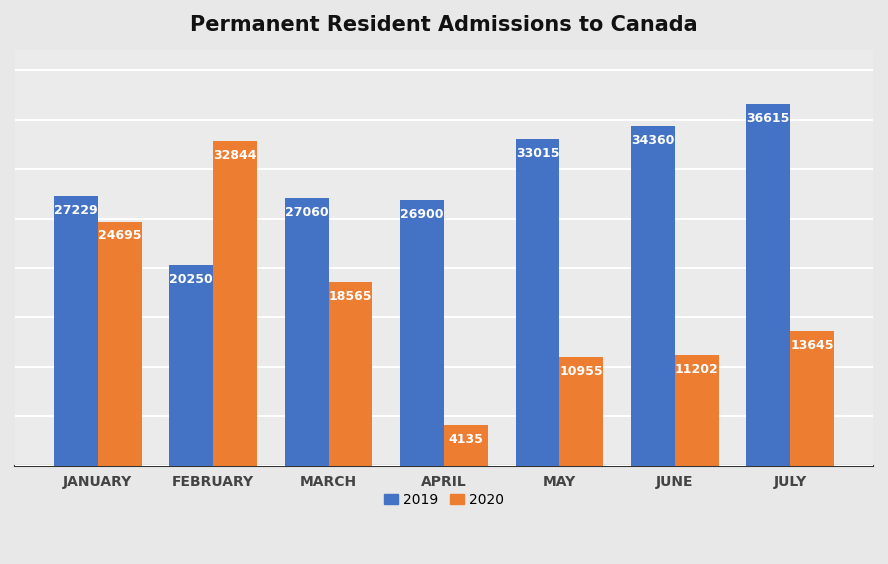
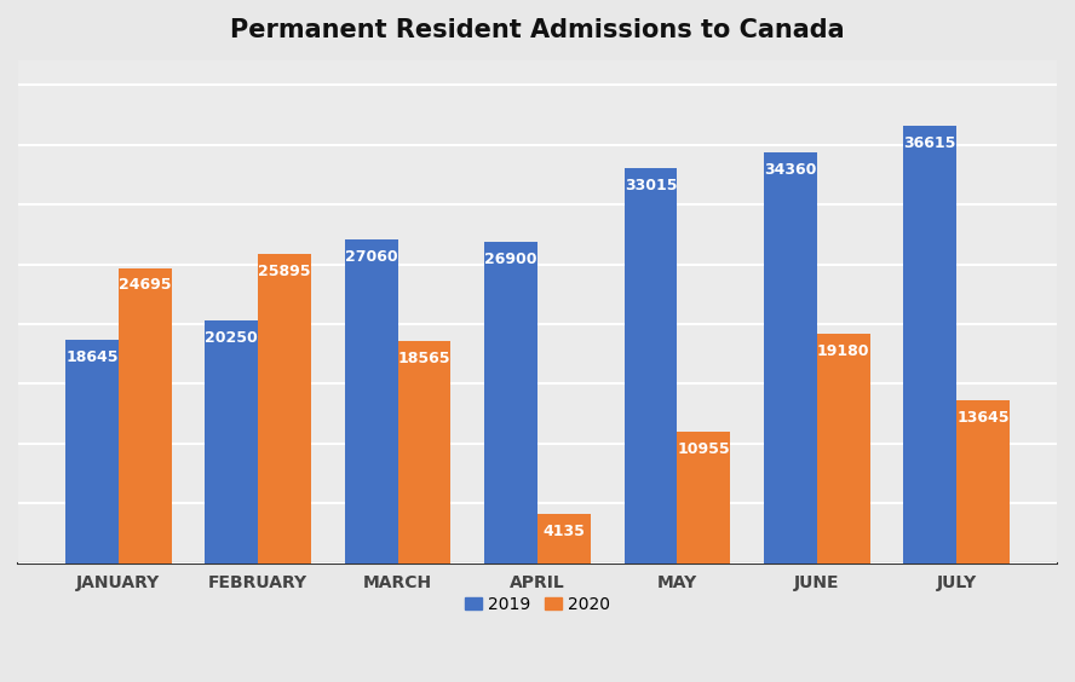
2019/JANUARY: 27229 -> 18645
2020/FEBRUARY: 32844 -> 25895
2020/JUNE: 11202 -> 19180
